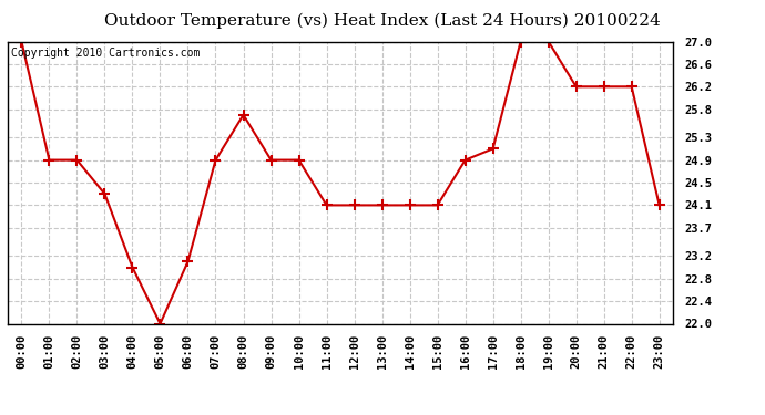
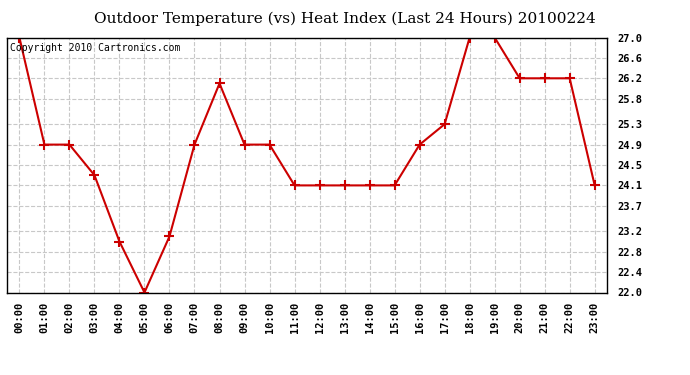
08:00: 25.7 -> 26.1
17:00: 25.1 -> 25.3
